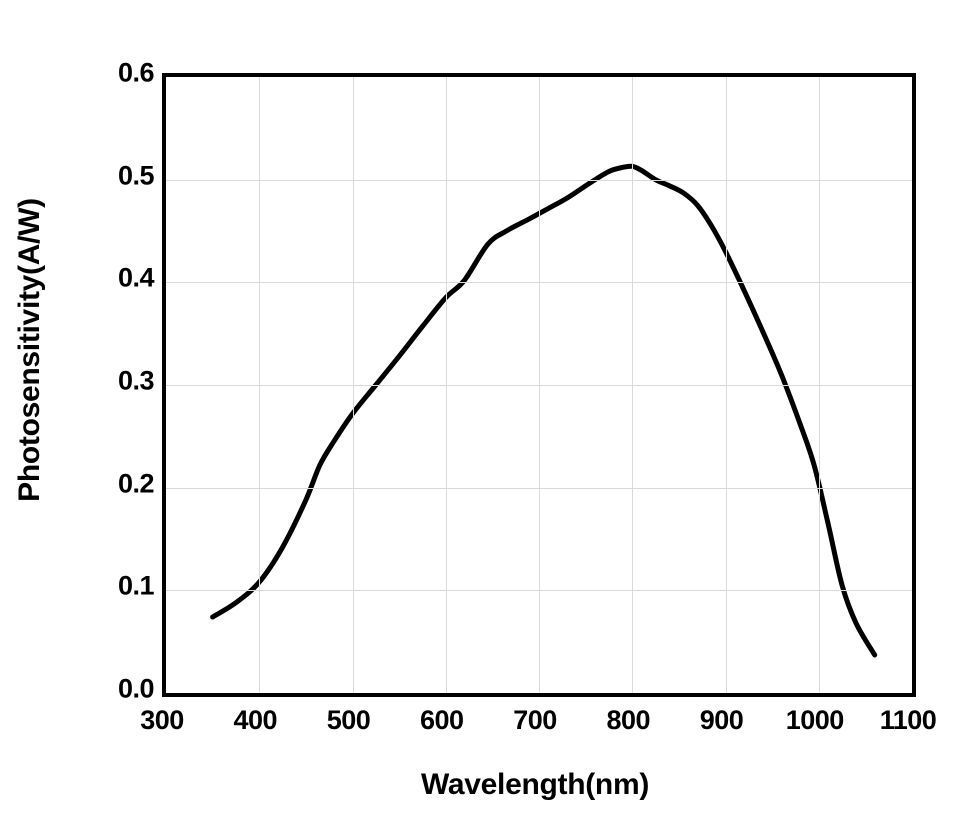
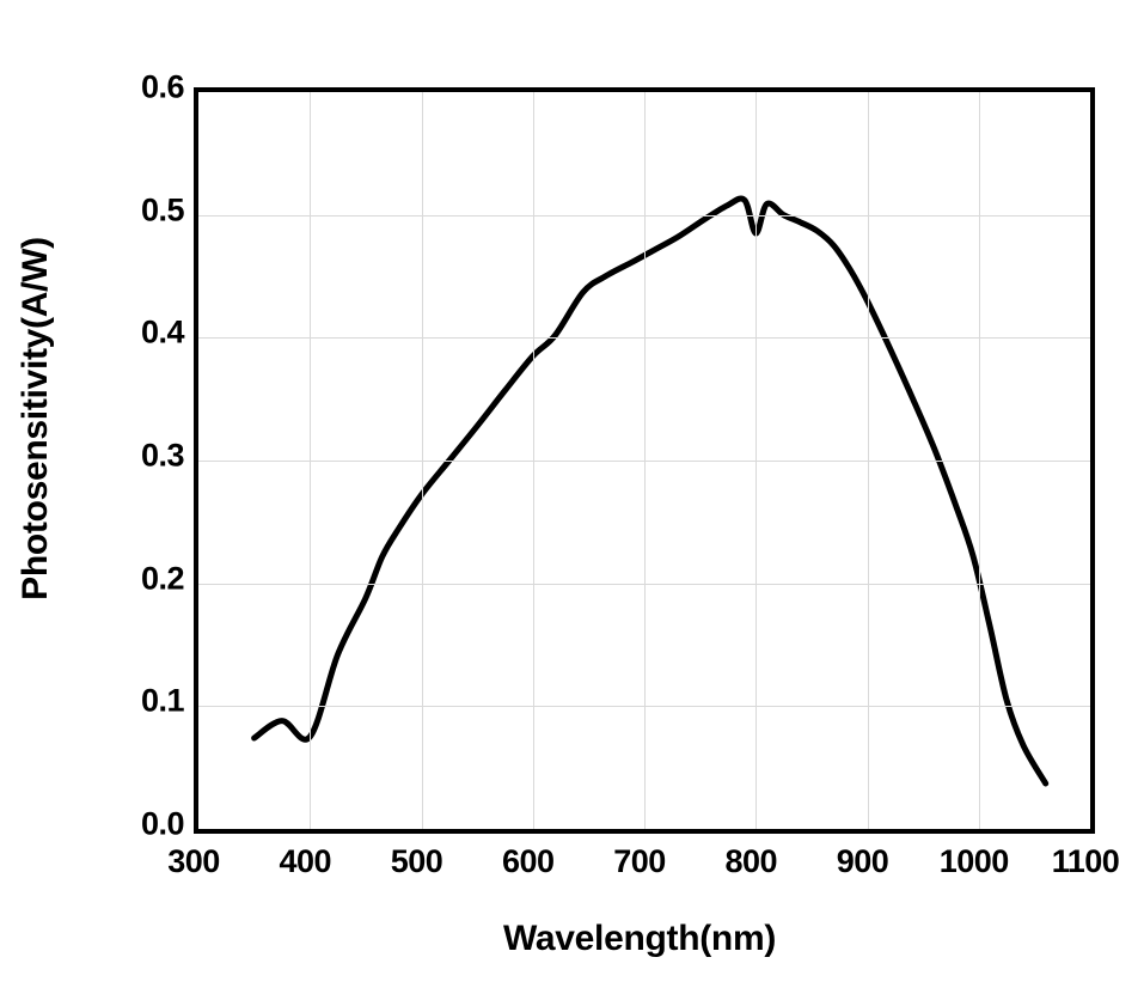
400: 0.108 -> 0.075
800: 0.513 -> 0.485
